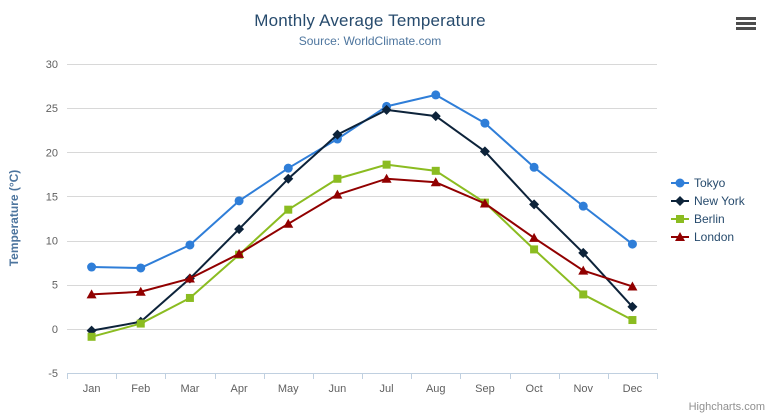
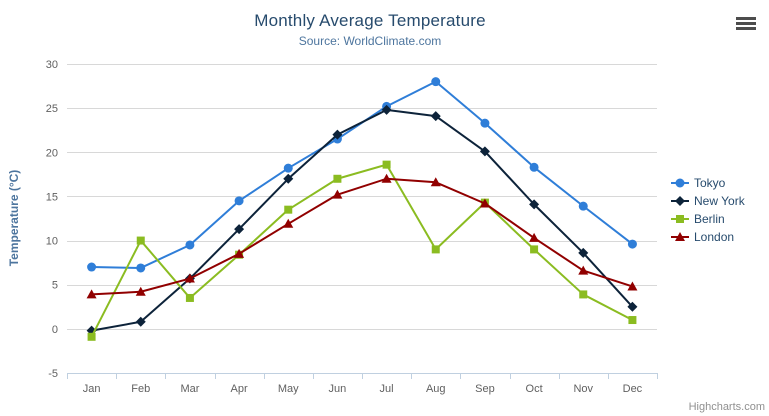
Berlin/Feb: 1 -> 10
Tokyo/Aug: 26 -> 28
Berlin/Aug: 18 -> 9
